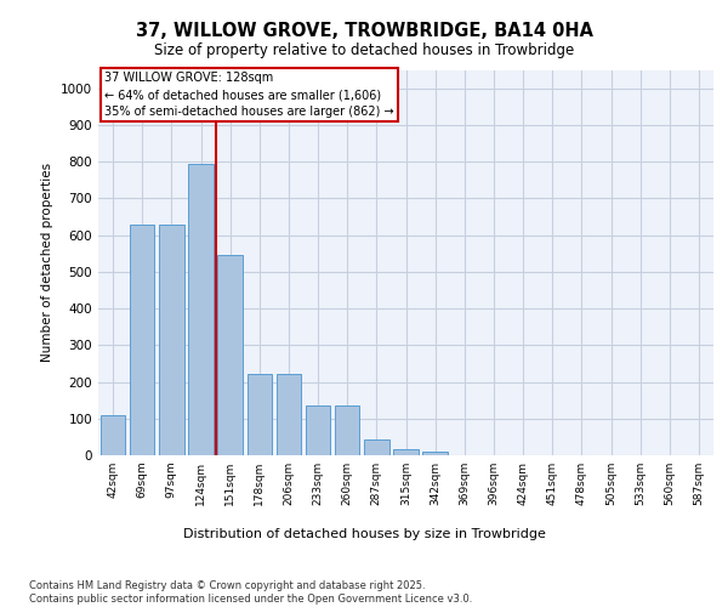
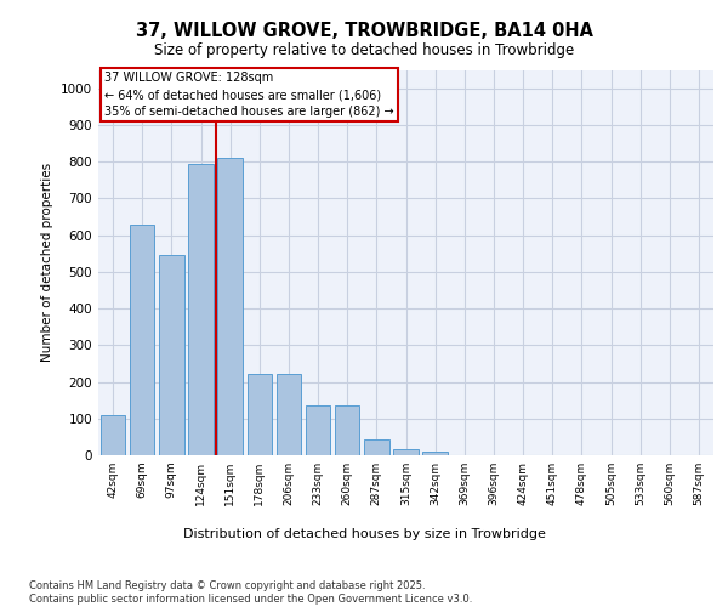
97sqm: 630 -> 545
151sqm: 545 -> 810
